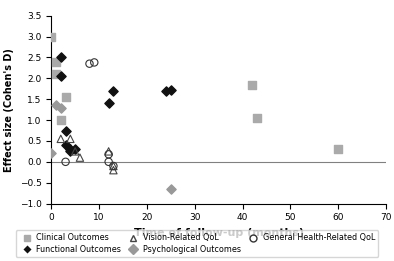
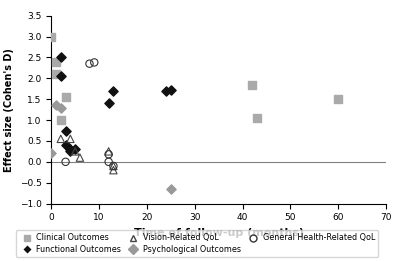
Clinical Outcomes/60: 0.30 -> 1.50
